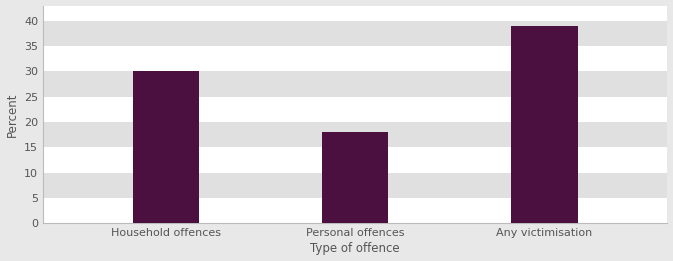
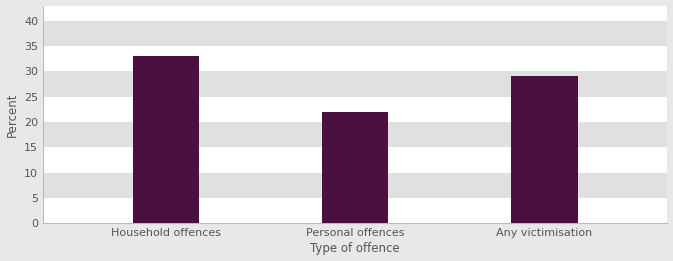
Household offences: 30 -> 33
Personal offences: 18 -> 22
Any victimisation: 39 -> 29
